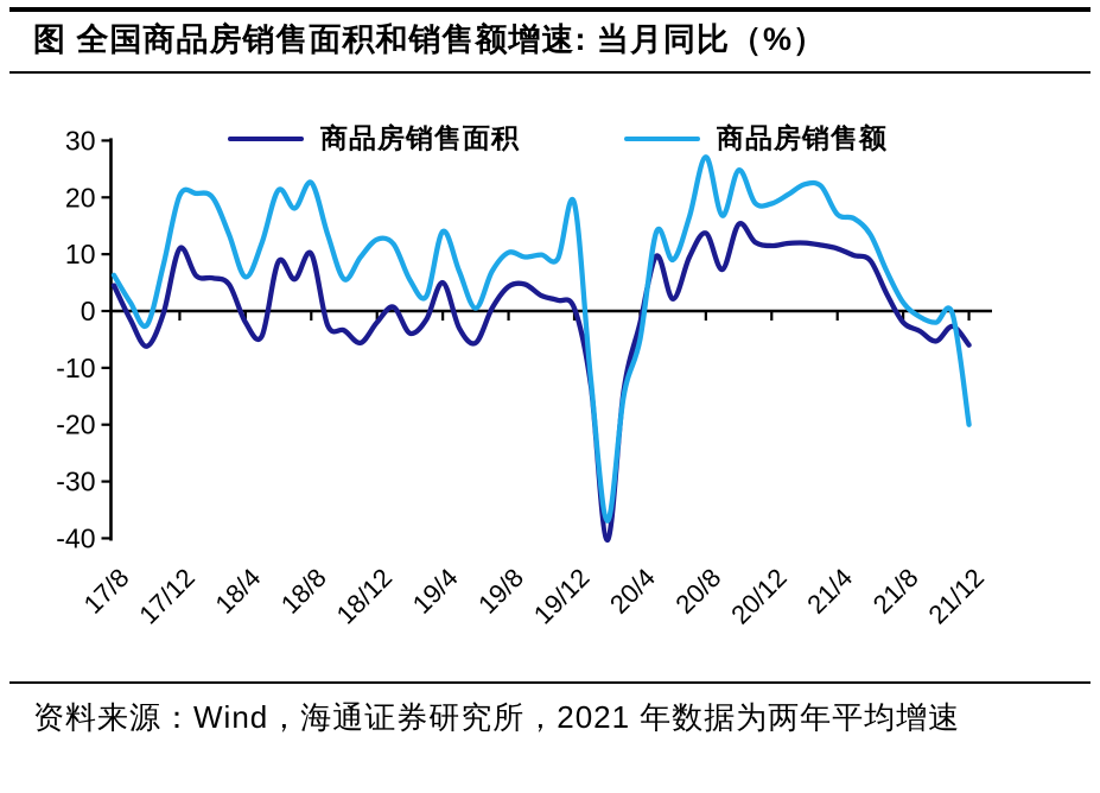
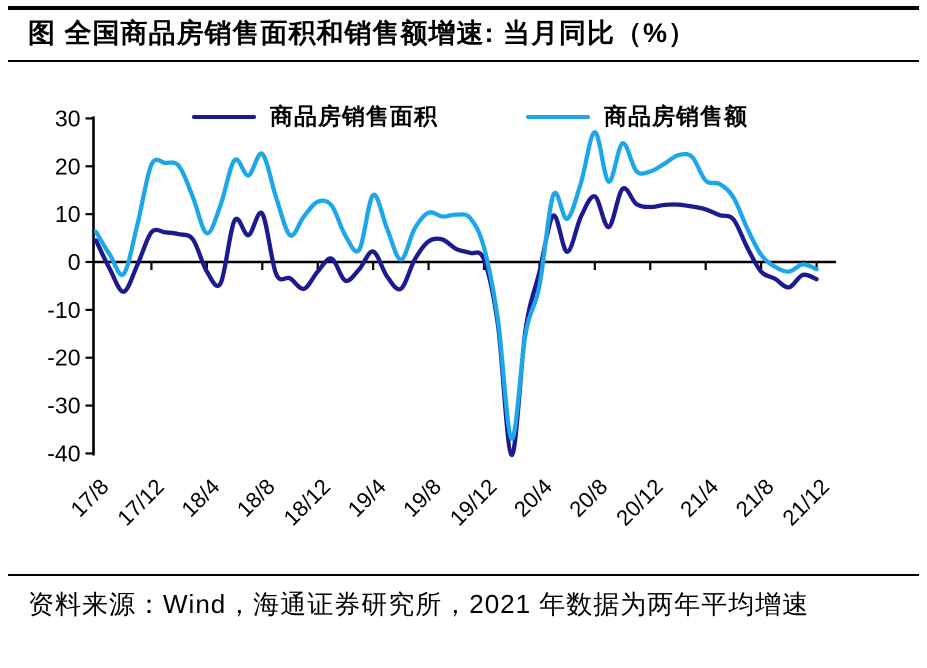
商品房销售面积/17/12: 11 -> 6
商品房销售面积/19/4: 5 -> 2
商品房销售额/19/12: 19 -> 3
商品房销售面积/21/12: -6 -> -4
商品房销售额/21/12: -20 -> -2
